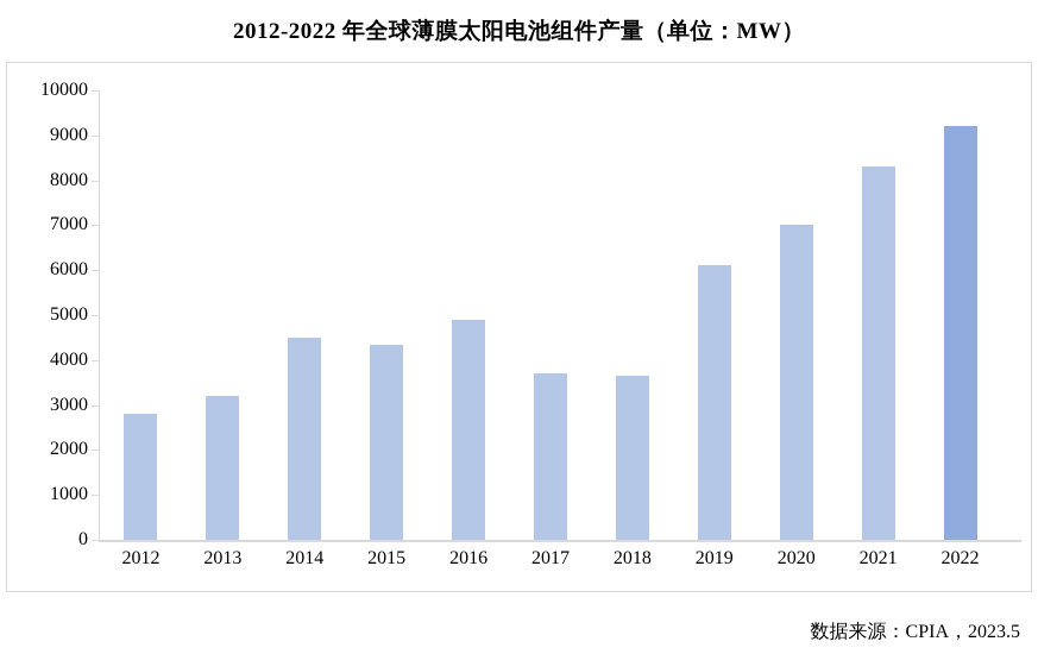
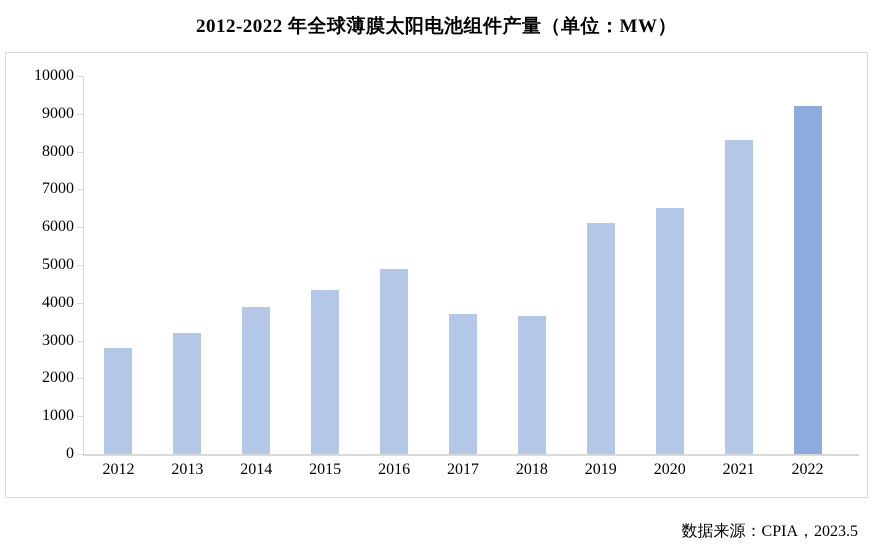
2014: 4500 -> 3900
2020: 7000 -> 6500
